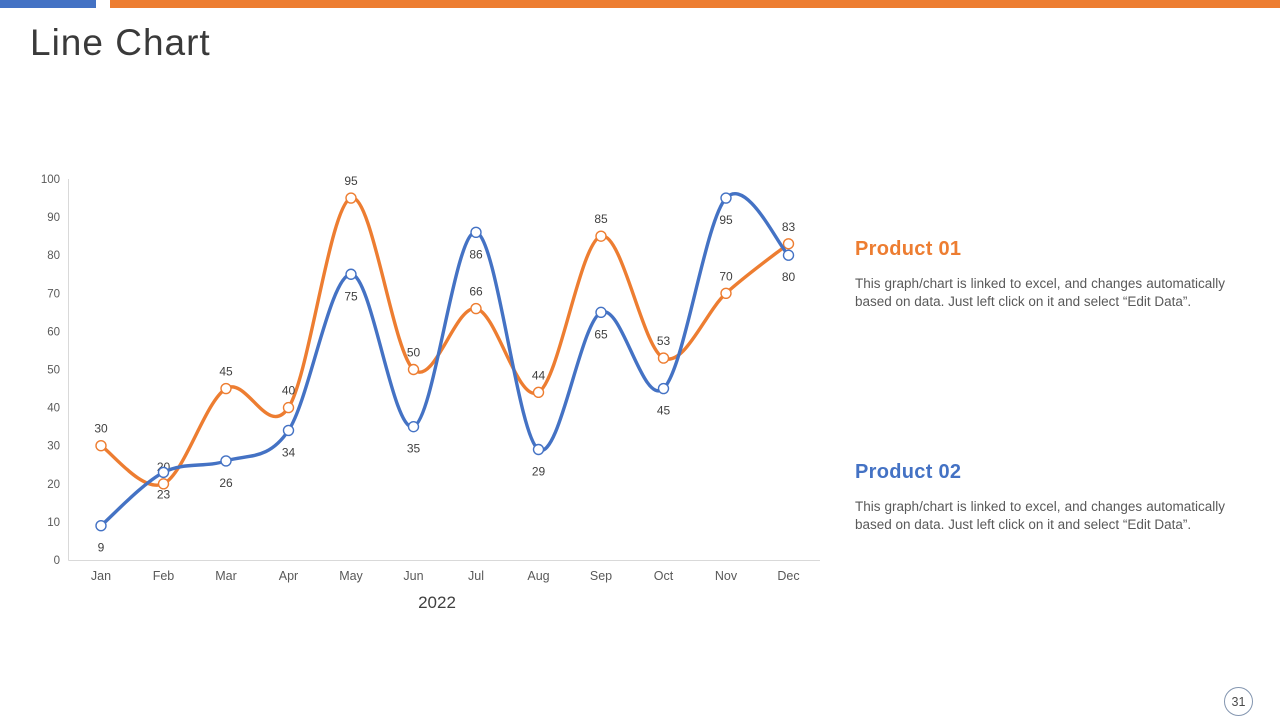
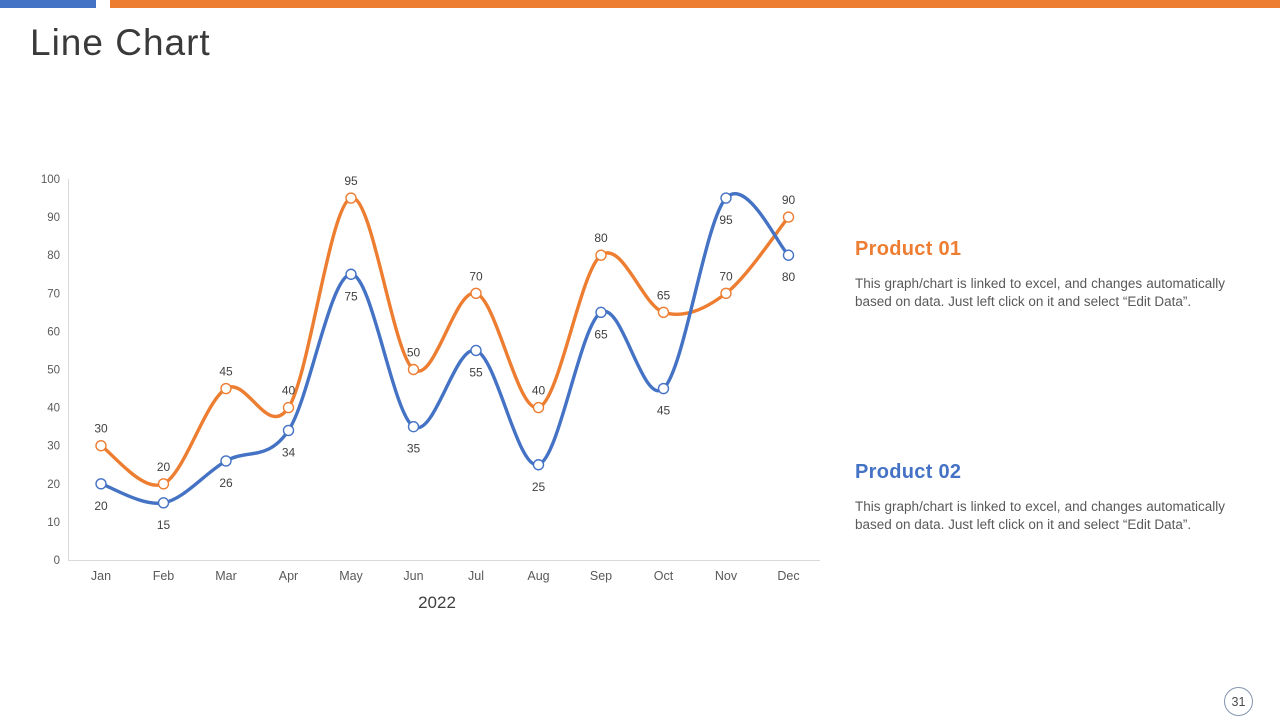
Product 02/Jan: 9 -> 20
Product 02/Feb: 23 -> 15
Product 01/Jul: 66 -> 70
Product 02/Jul: 86 -> 55
Product 01/Aug: 44 -> 40
Product 02/Aug: 29 -> 25
Product 01/Sep: 85 -> 80
Product 01/Oct: 53 -> 65
Product 01/Dec: 83 -> 90
